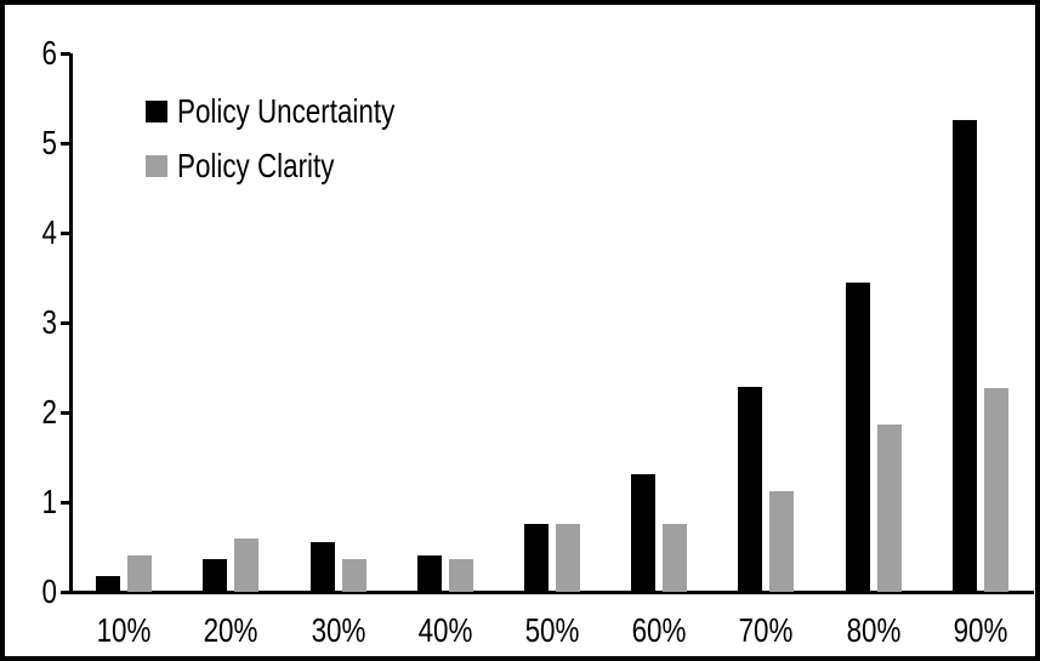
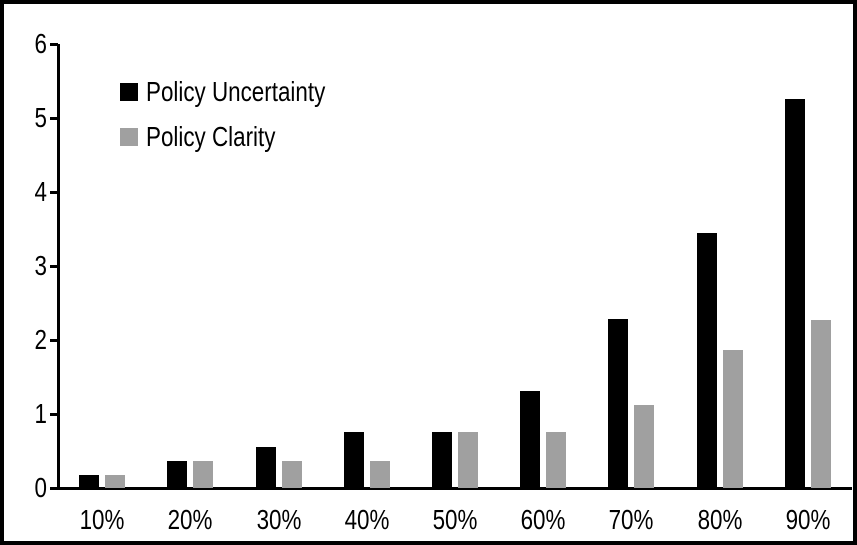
Policy Clarity/10%: 0.4 -> 0.2
Policy Clarity/20%: 0.6 -> 0.4
Policy Uncertainty/40%: 0.4 -> 0.8
